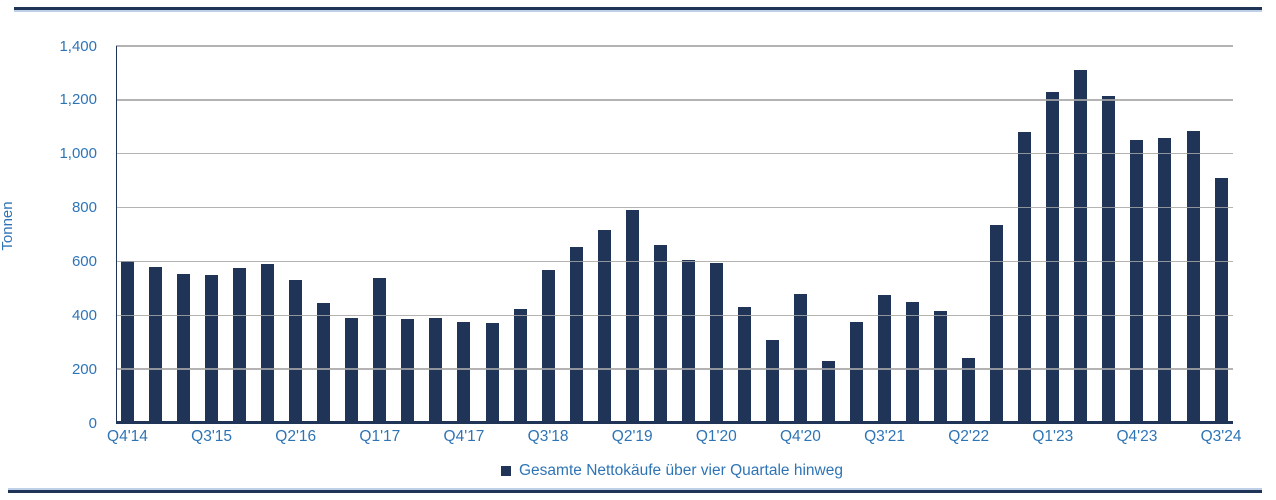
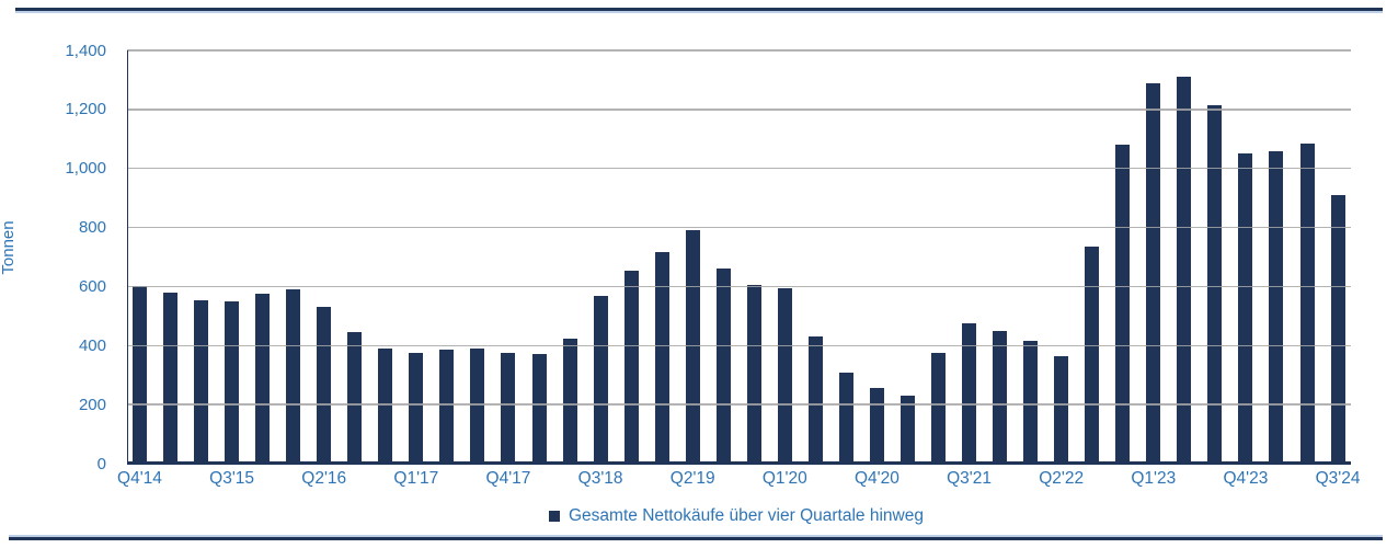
Q1'17: 540 -> 380
Q4'20: 480 -> 260
Q2'22: 240 -> 360
Q1'23: 1230 -> 1290
